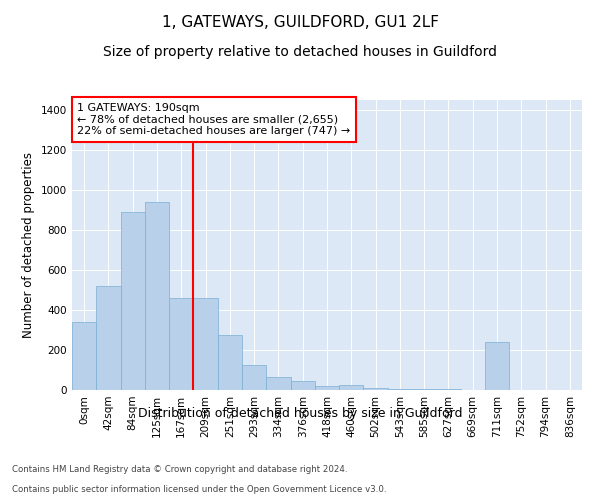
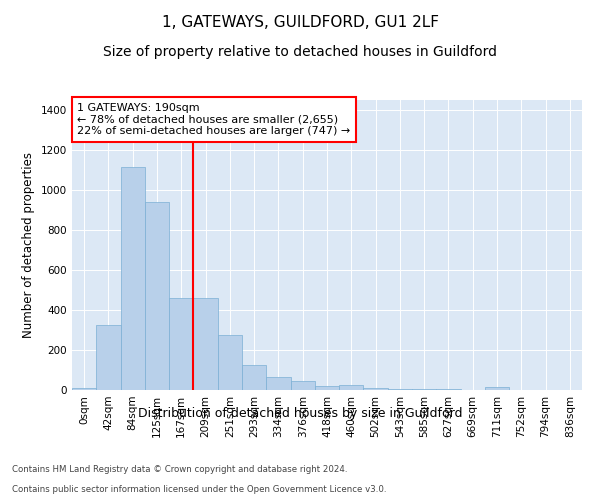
0sqm: 340 -> 10
42sqm: 520 -> 320
84sqm: 890 -> 1120
711sqm: 240 -> 20
